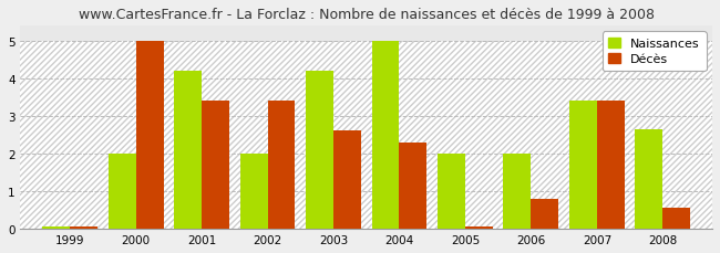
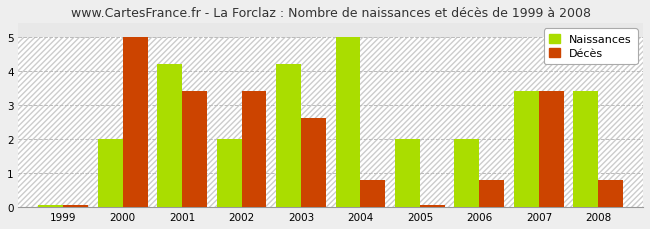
Décès/2004: 2.30 -> 0.80
Naissances/2008: 2.65 -> 3.40
Décès/2008: 0.55 -> 0.80
